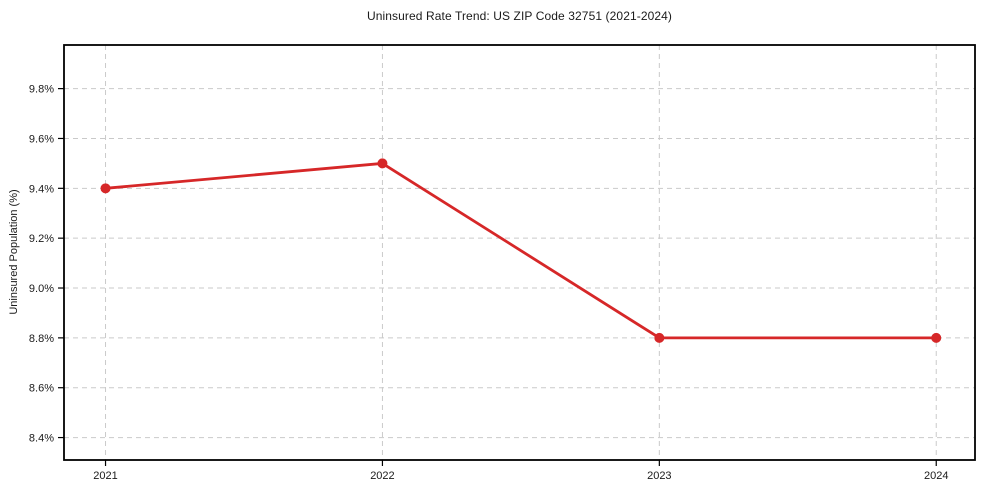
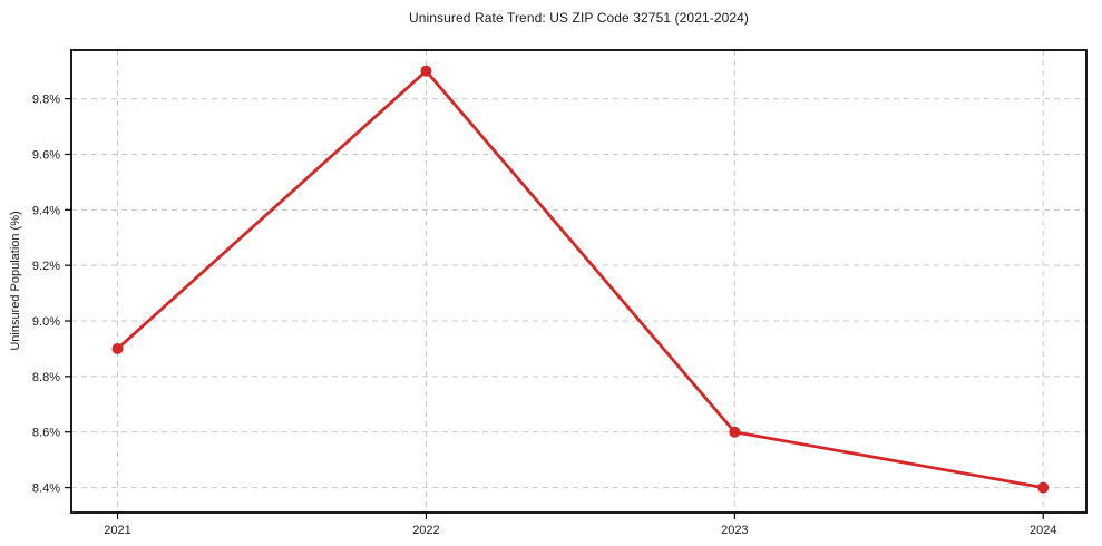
2021: 9.4% -> 8.9%
2022: 9.5% -> 9.9%
2023: 8.8% -> 8.6%
2024: 8.8% -> 8.4%
